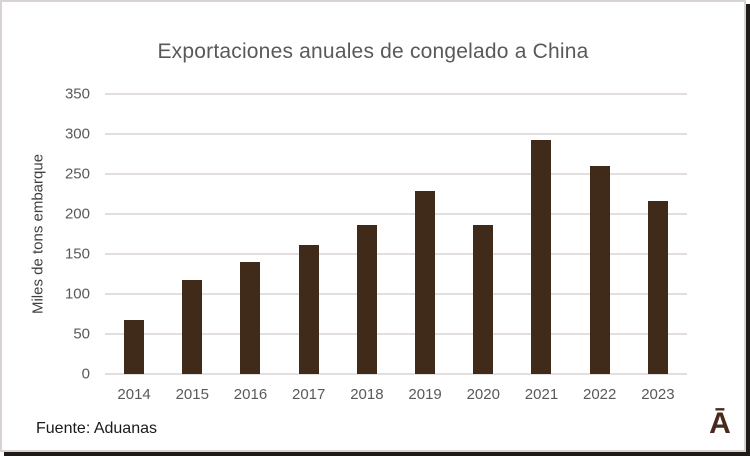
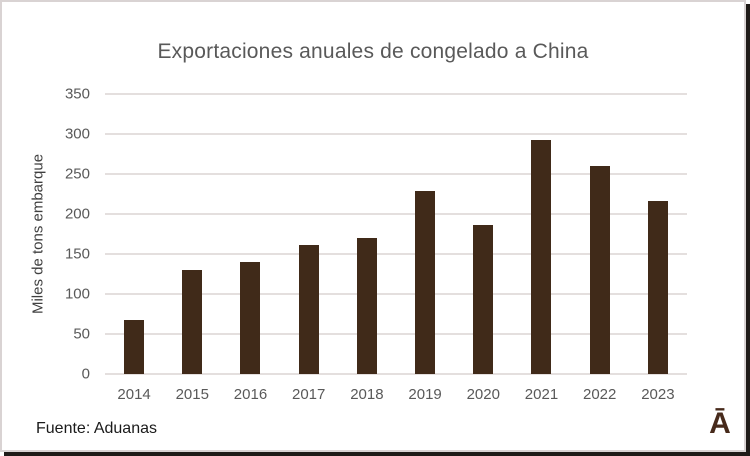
2015: 120 -> 130
2018: 190 -> 170
